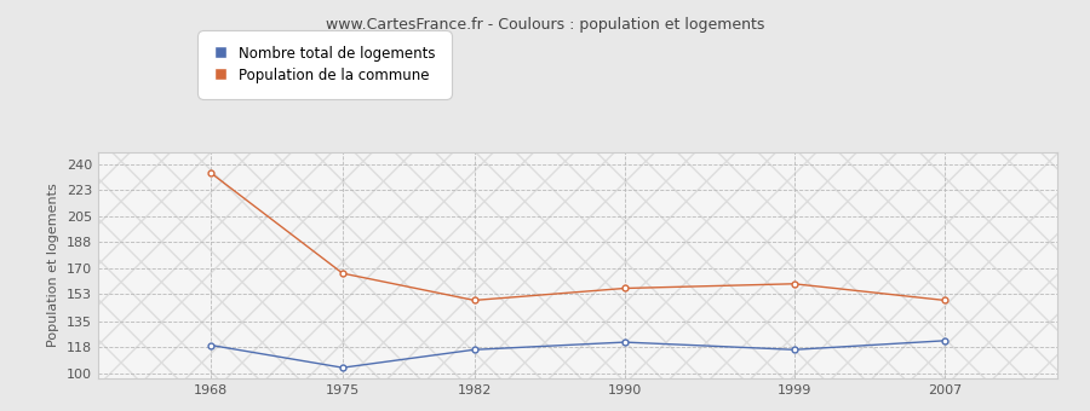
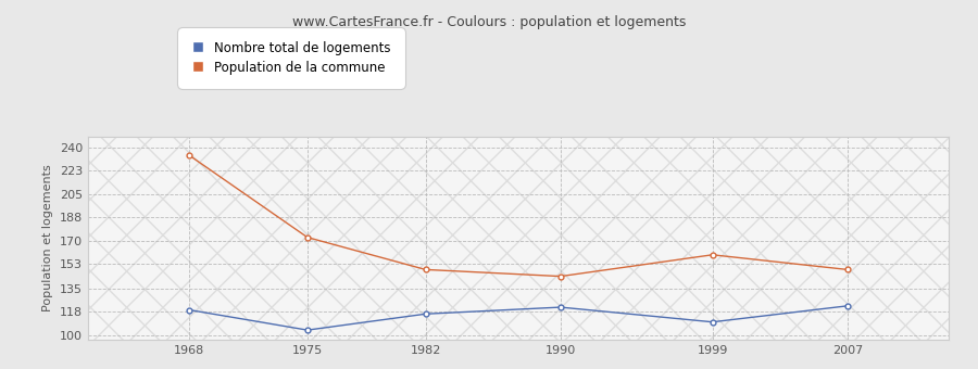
Population de la commune/1975: 167 -> 173
Population de la commune/1990: 157 -> 144
Nombre total de logements/1999: 116 -> 110
